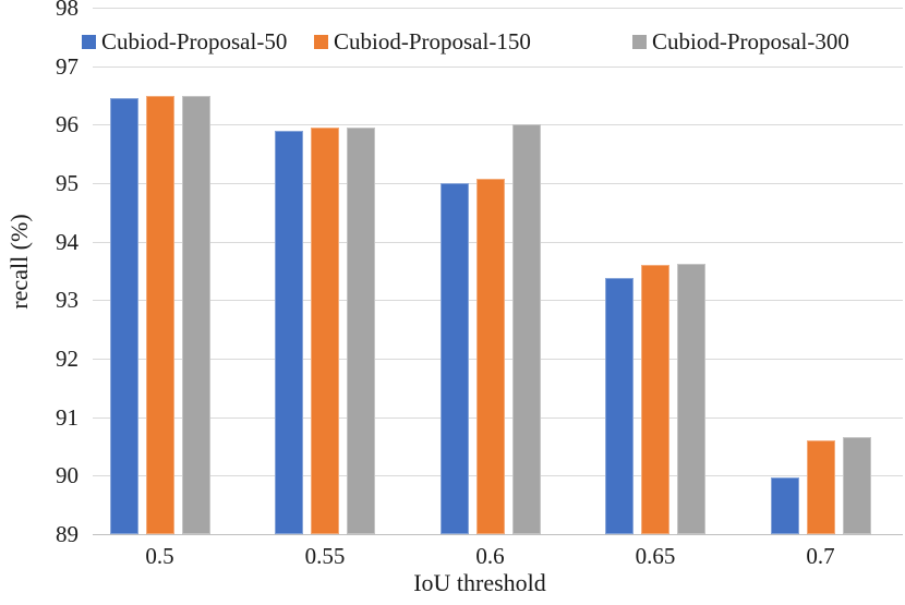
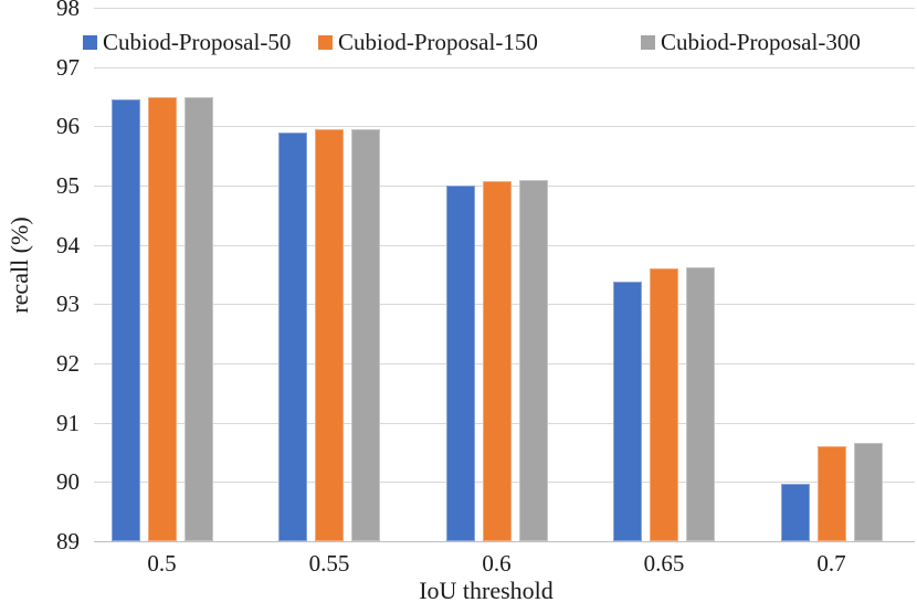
Cubiod-Proposal-300/0.6: 96.0 -> 95.1
